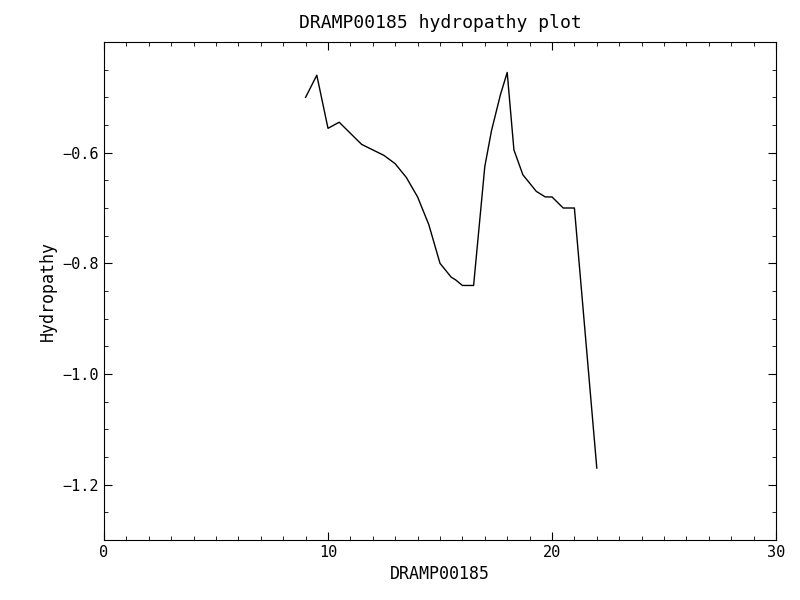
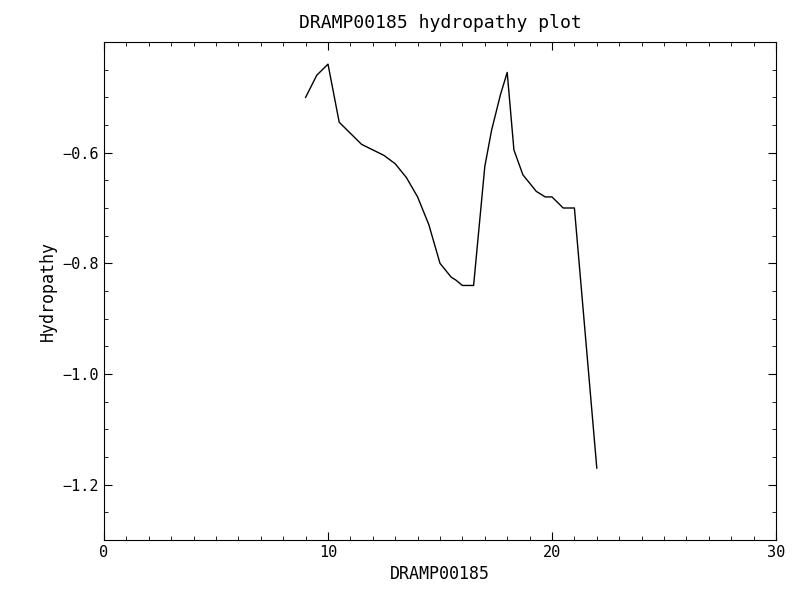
10: -0.556 -> -0.440
